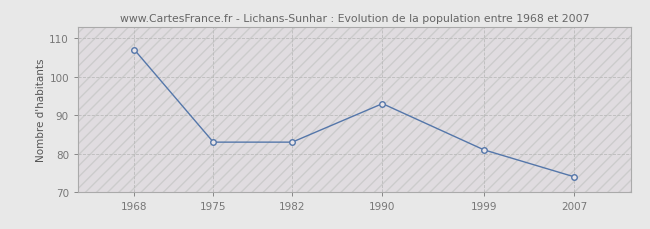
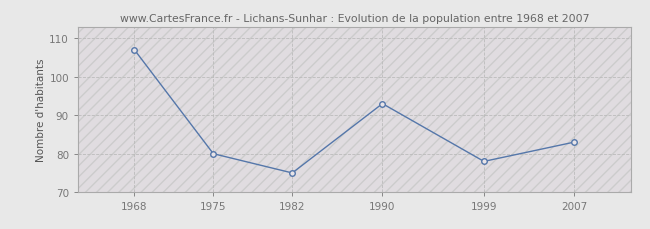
1975: 83 -> 80
1982: 83 -> 75
1999: 81 -> 78
2007: 74 -> 83
